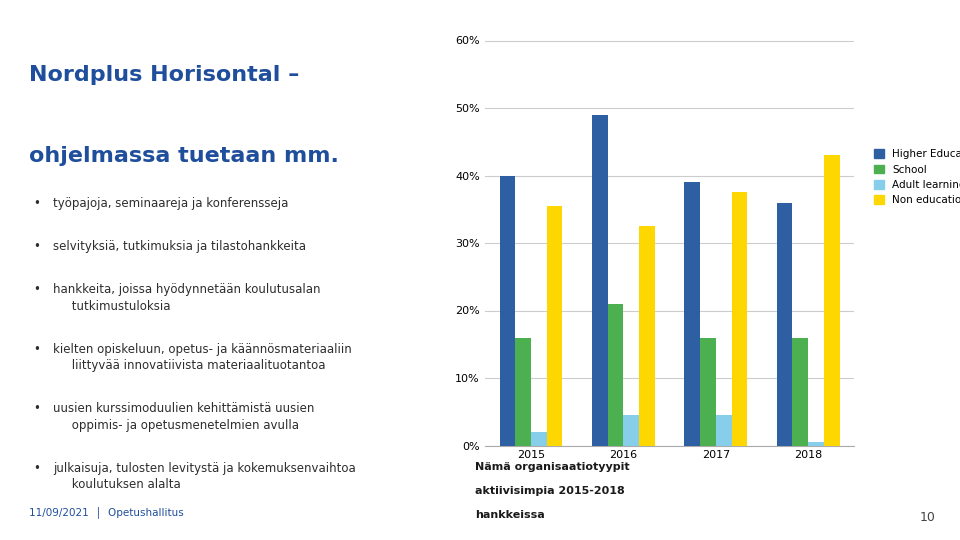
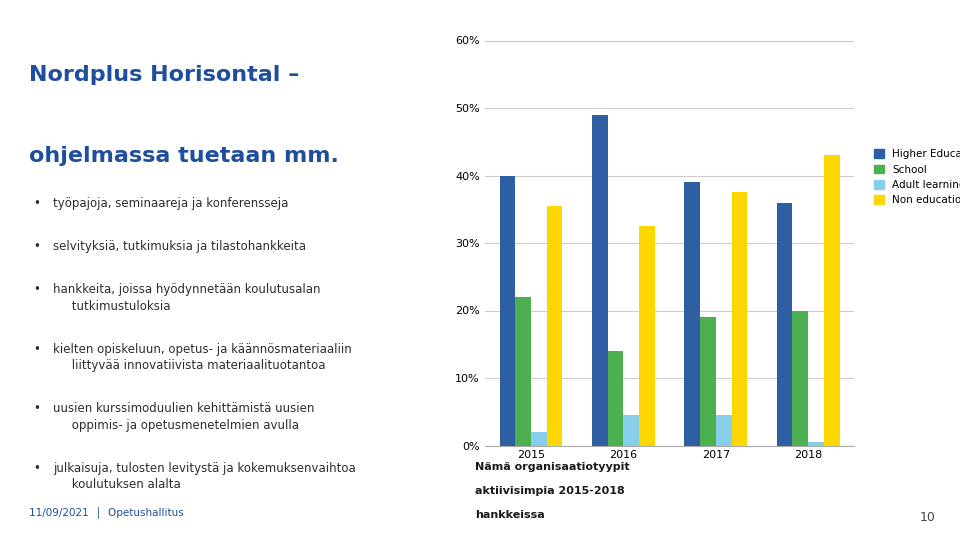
School/2015: 16% -> 22%
School/2016: 21% -> 14%
School/2017: 16% -> 19%
School/2018: 16% -> 20%
